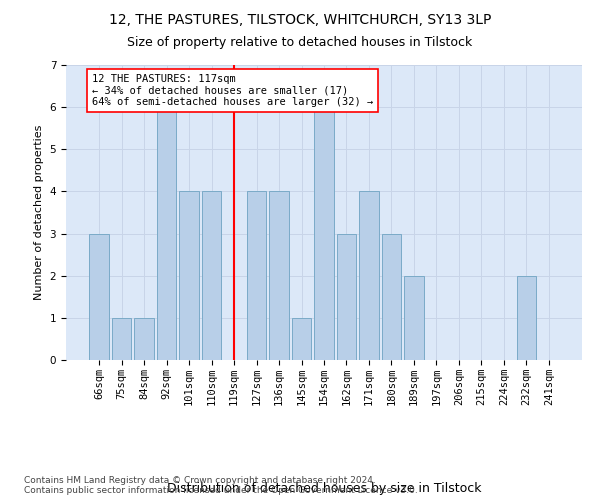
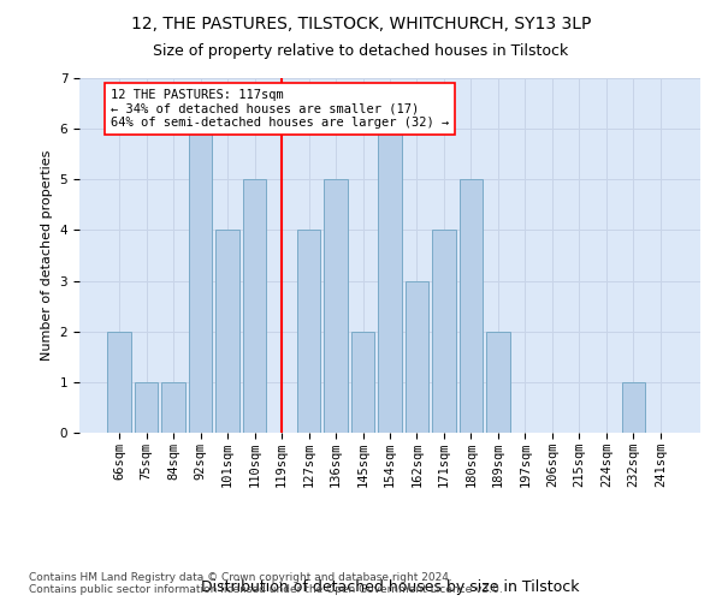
66sqm: 3 -> 2
110sqm: 4 -> 5
136sqm: 4 -> 5
145sqm: 1 -> 2
180sqm: 3 -> 5
232sqm: 2 -> 1
